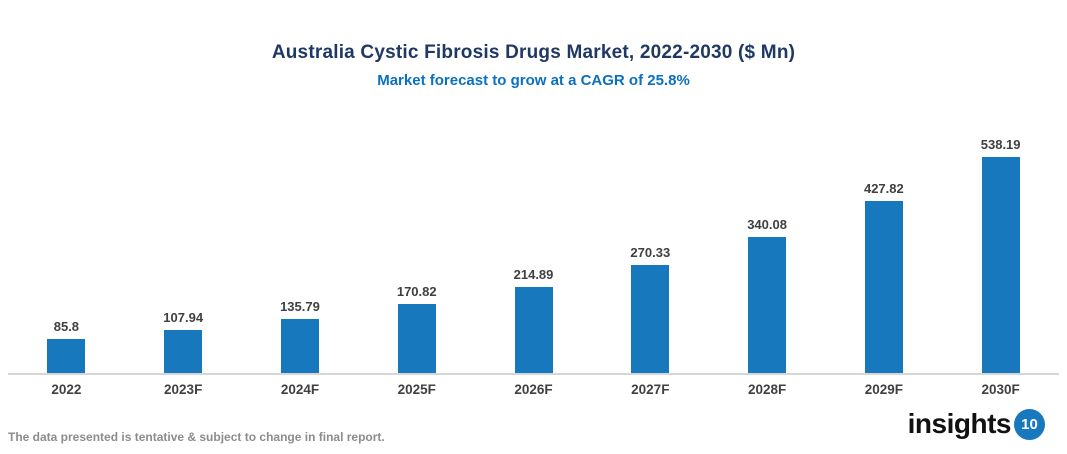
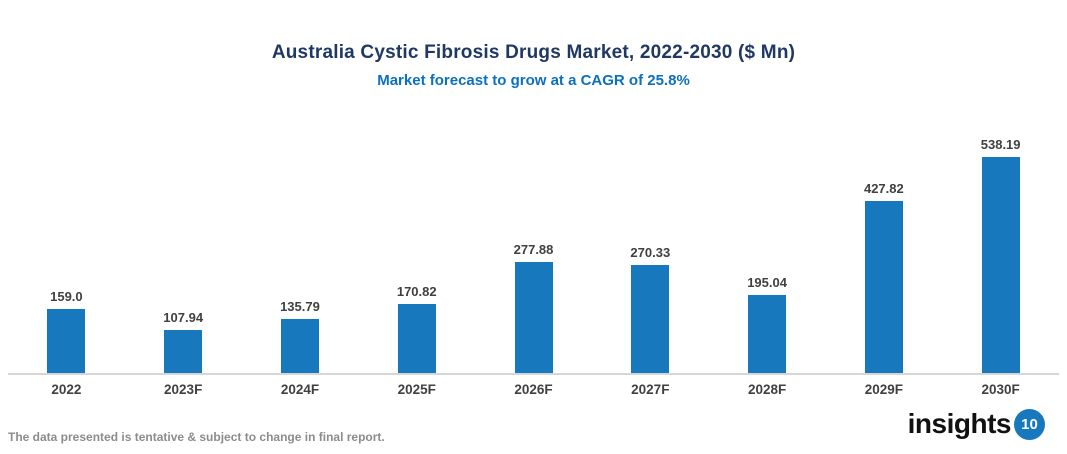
2022: 85.8 -> 159.0
2026F: 214.89 -> 277.88
2028F: 340.08 -> 195.04
